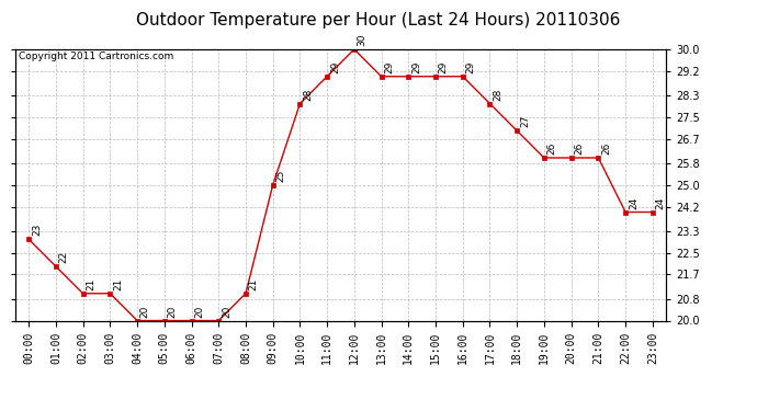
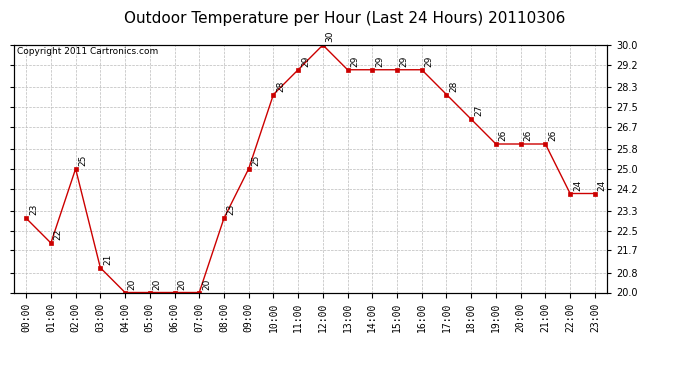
02:00: 21 -> 25
08:00: 21 -> 23
